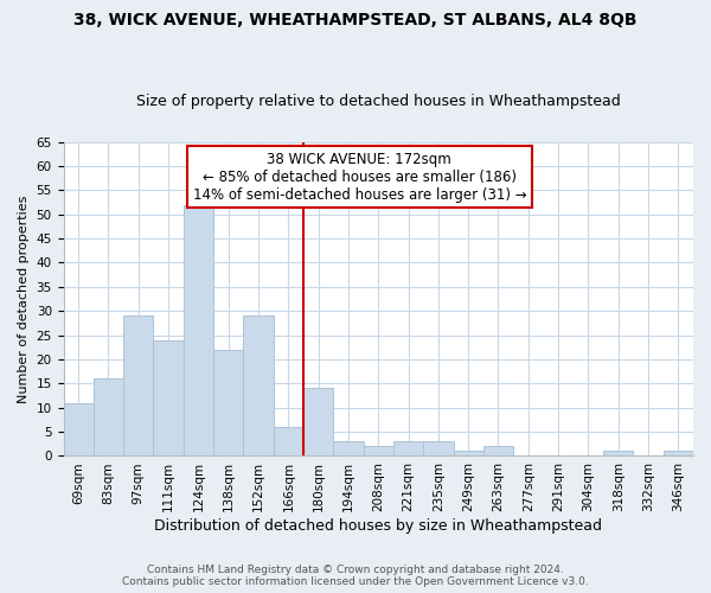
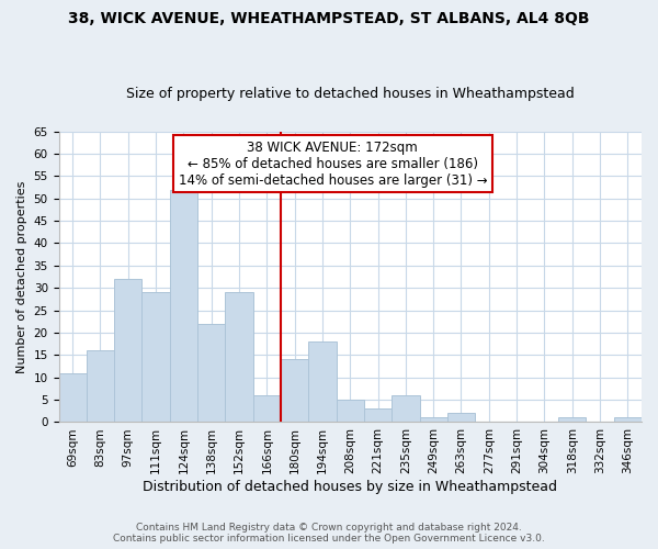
97sqm: 29 -> 32
111sqm: 24 -> 29
194sqm: 3 -> 18
208sqm: 2 -> 5
235sqm: 3 -> 6
